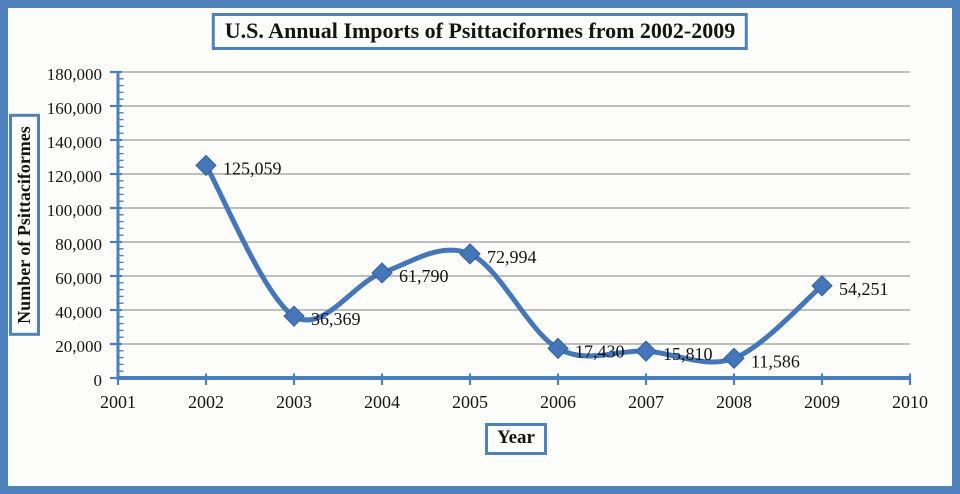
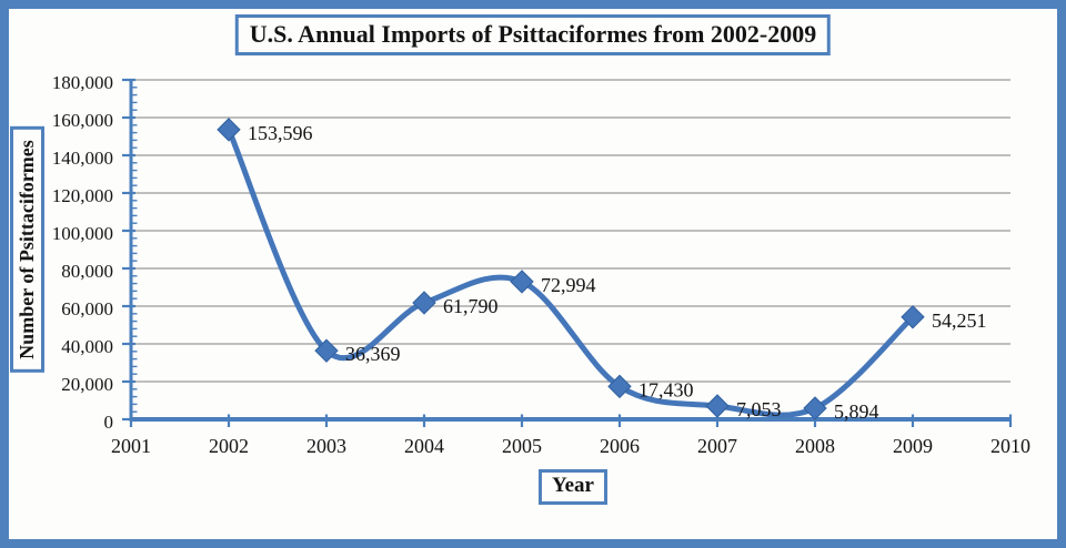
2002: 125,059 -> 153,596
2007: 15,810 -> 7,053
2008: 11,586 -> 5,894
